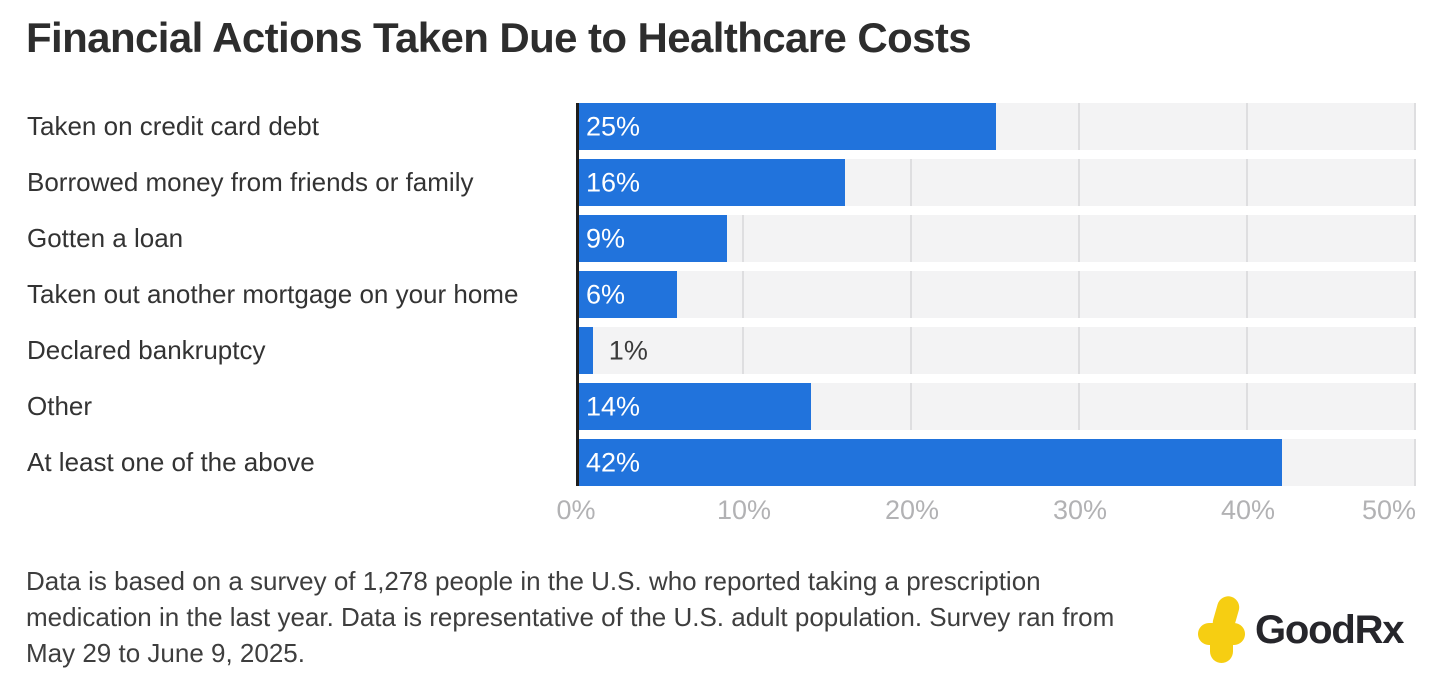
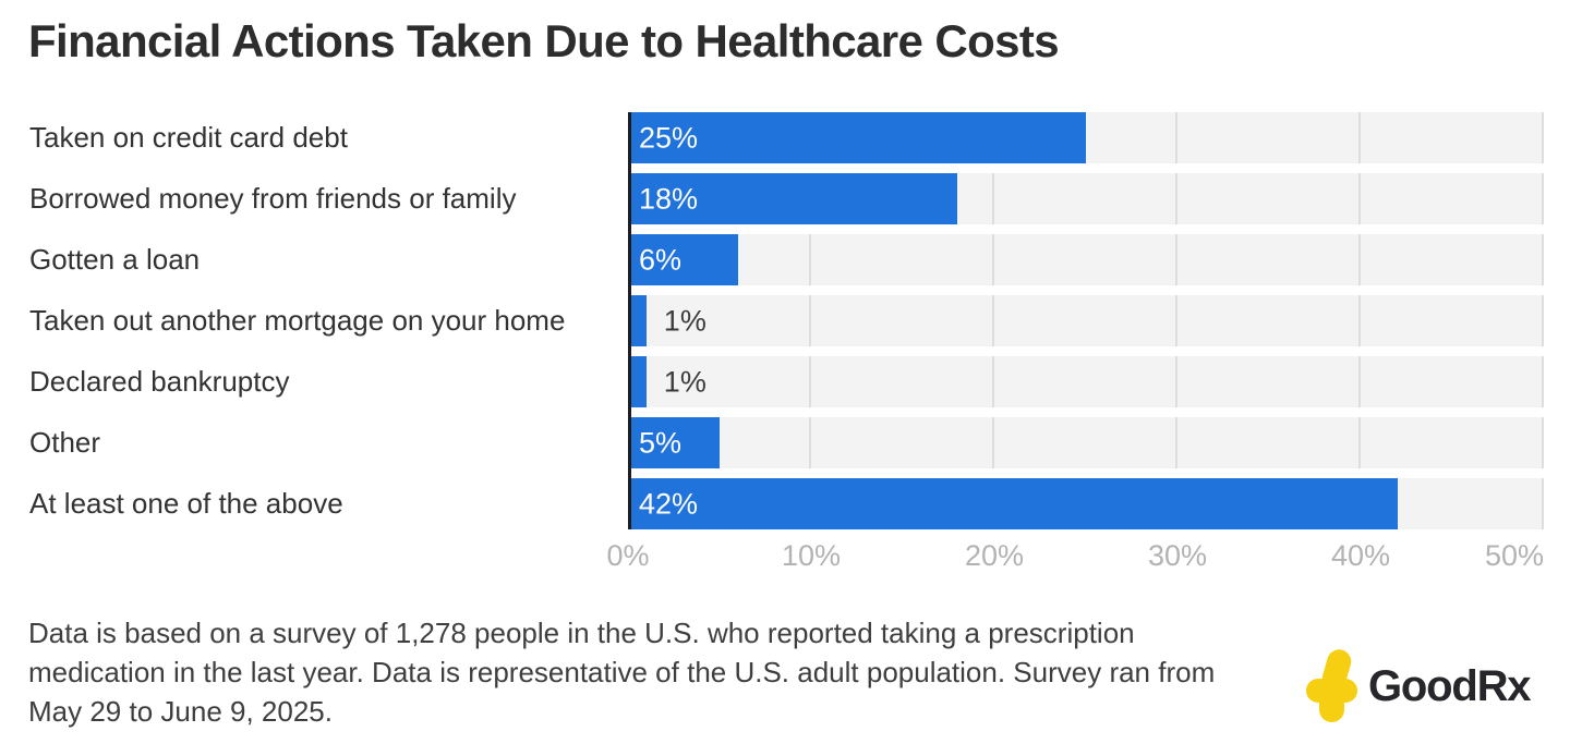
Borrowed money from friends or family: 16% -> 18%
Gotten a loan: 9% -> 6%
Taken out another mortgage on your home: 6% -> 1%
Other: 14% -> 5%
